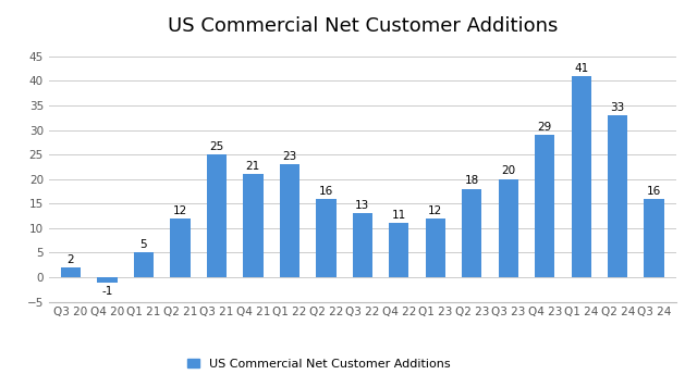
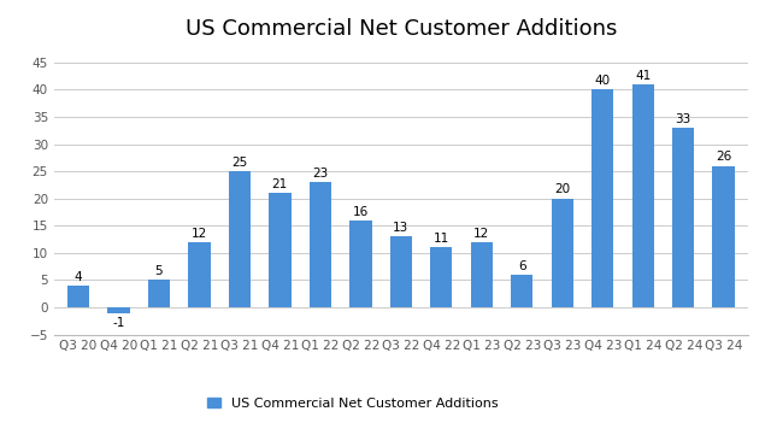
Q3 20: 2 -> 4
Q2 23: 18 -> 6
Q4 23: 29 -> 40
Q3 24: 16 -> 26
